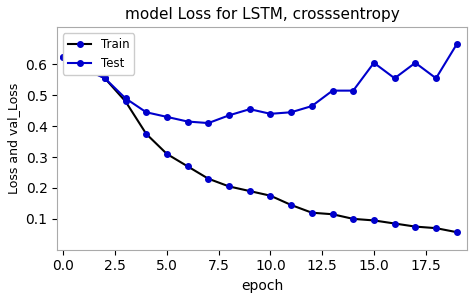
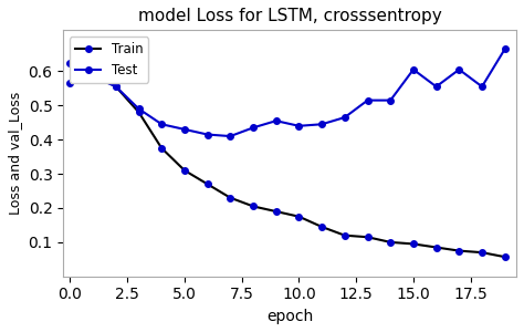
Train/0.0: 0.625 -> 0.565
